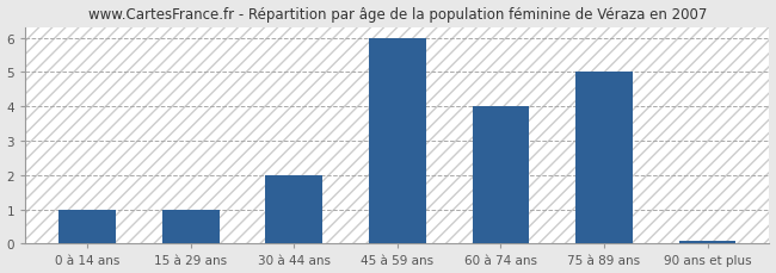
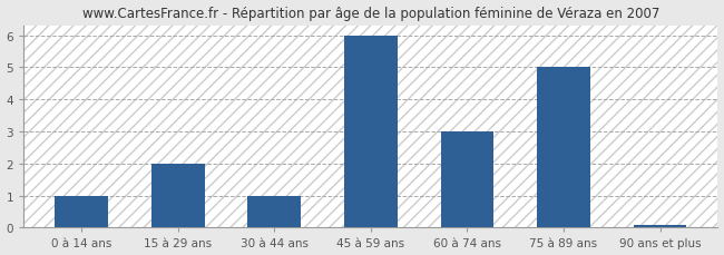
15 à 29 ans: 1.00 -> 2.00
30 à 44 ans: 2.00 -> 1.00
60 à 74 ans: 4.00 -> 3.00
